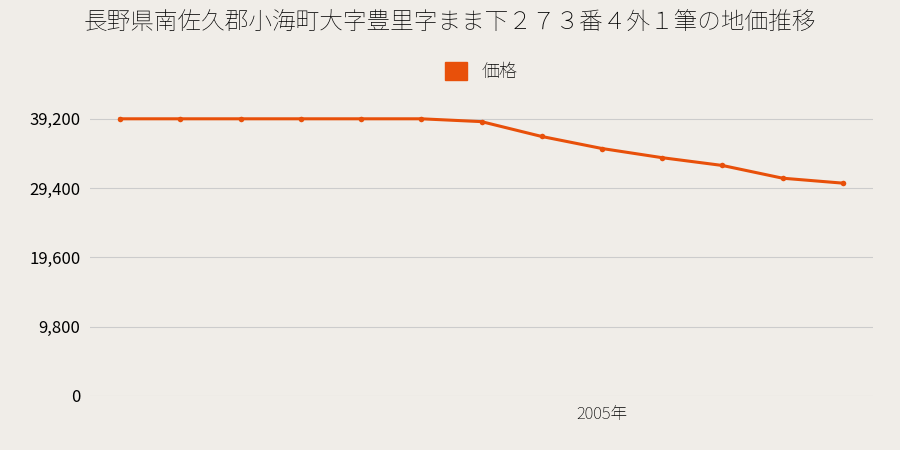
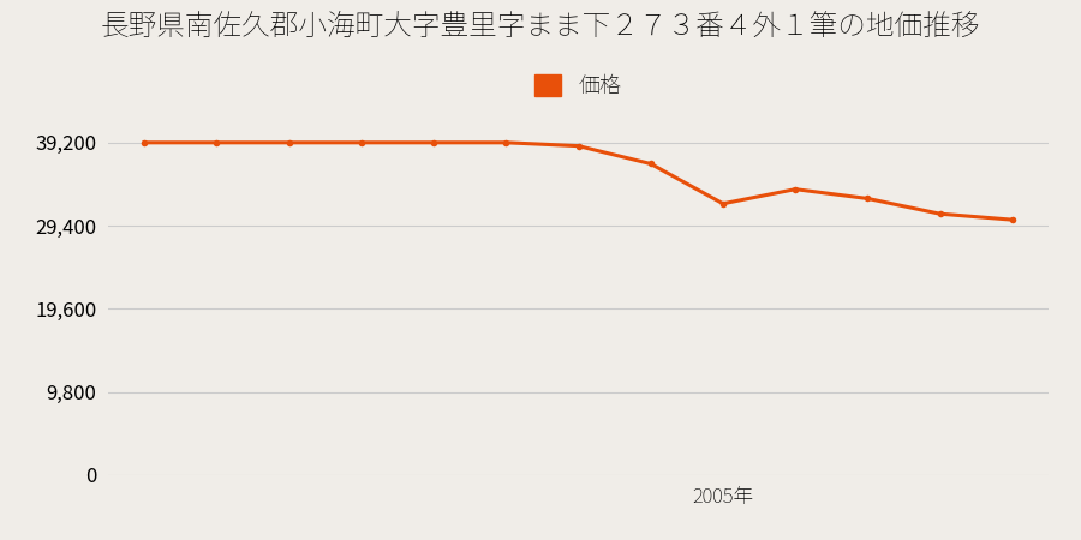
2005年: 35,000 -> 32,000
